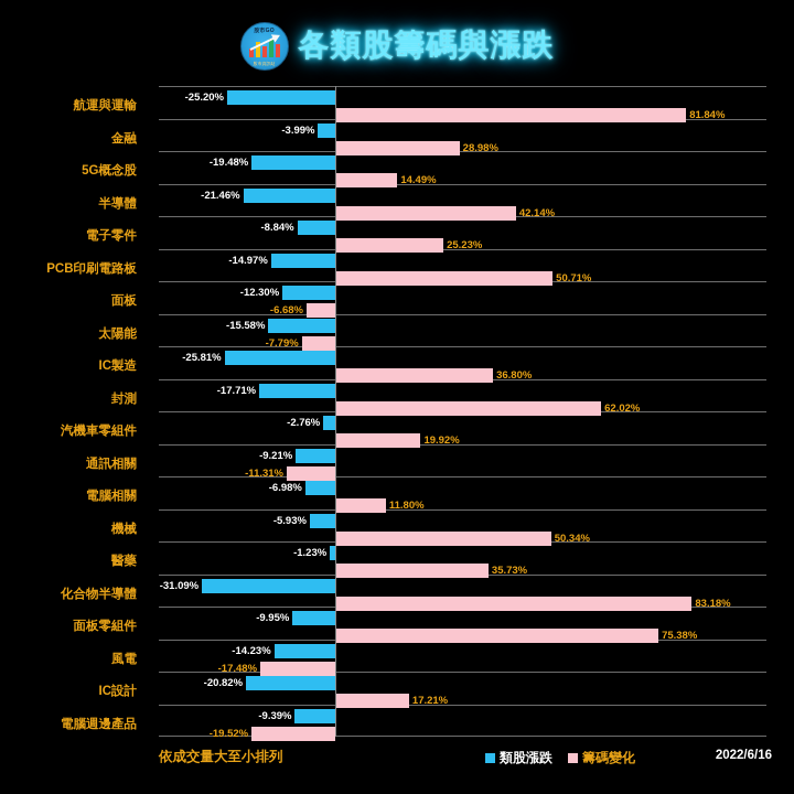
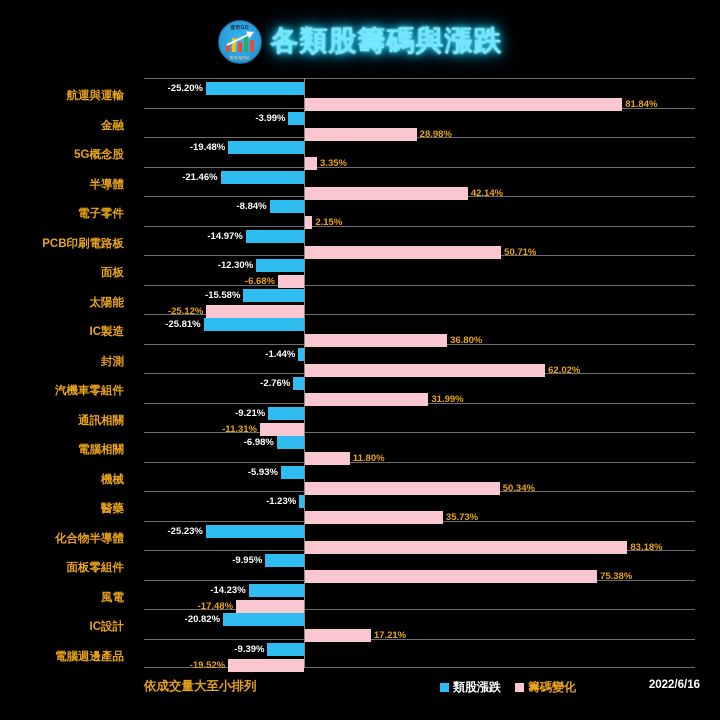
籌碼變化/5G概念股: 14.49% -> 3.35%
籌碼變化/電子零件: 25.23% -> 2.15%
籌碼變化/太陽能: -7.79% -> -25.12%
類股漲跌/封測: -17.71% -> -1.44%
籌碼變化/汽機車零組件: 19.92% -> 31.99%
類股漲跌/化合物半導體: -31.09% -> -25.23%
